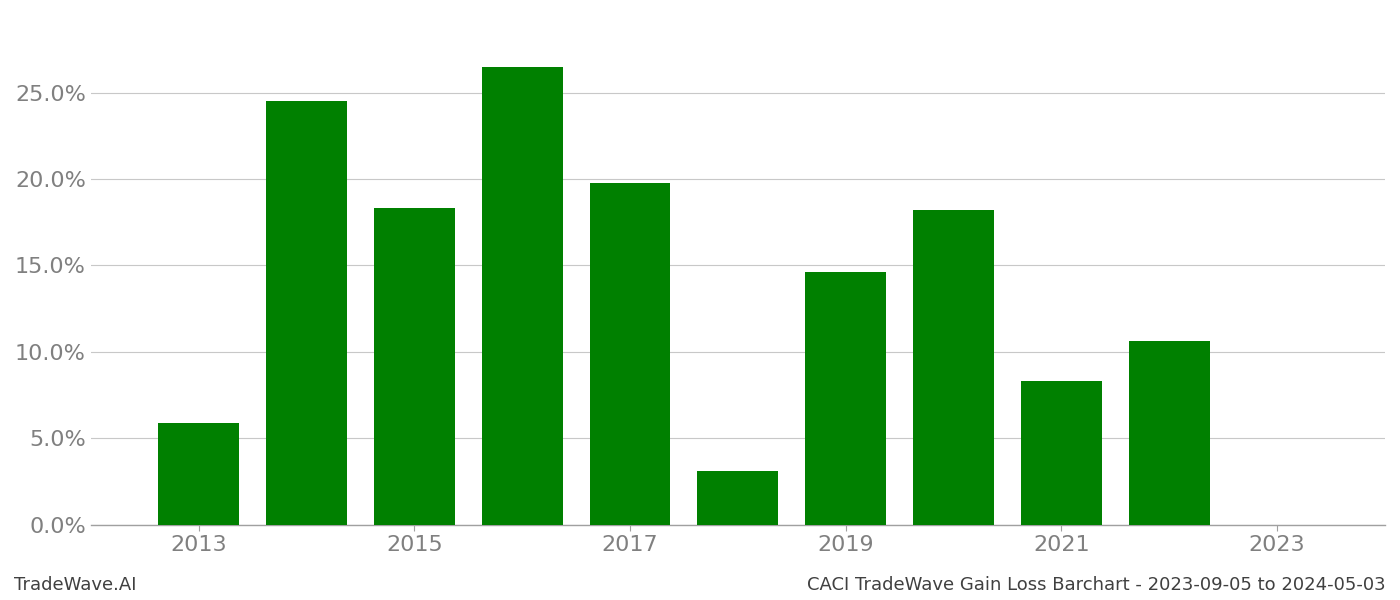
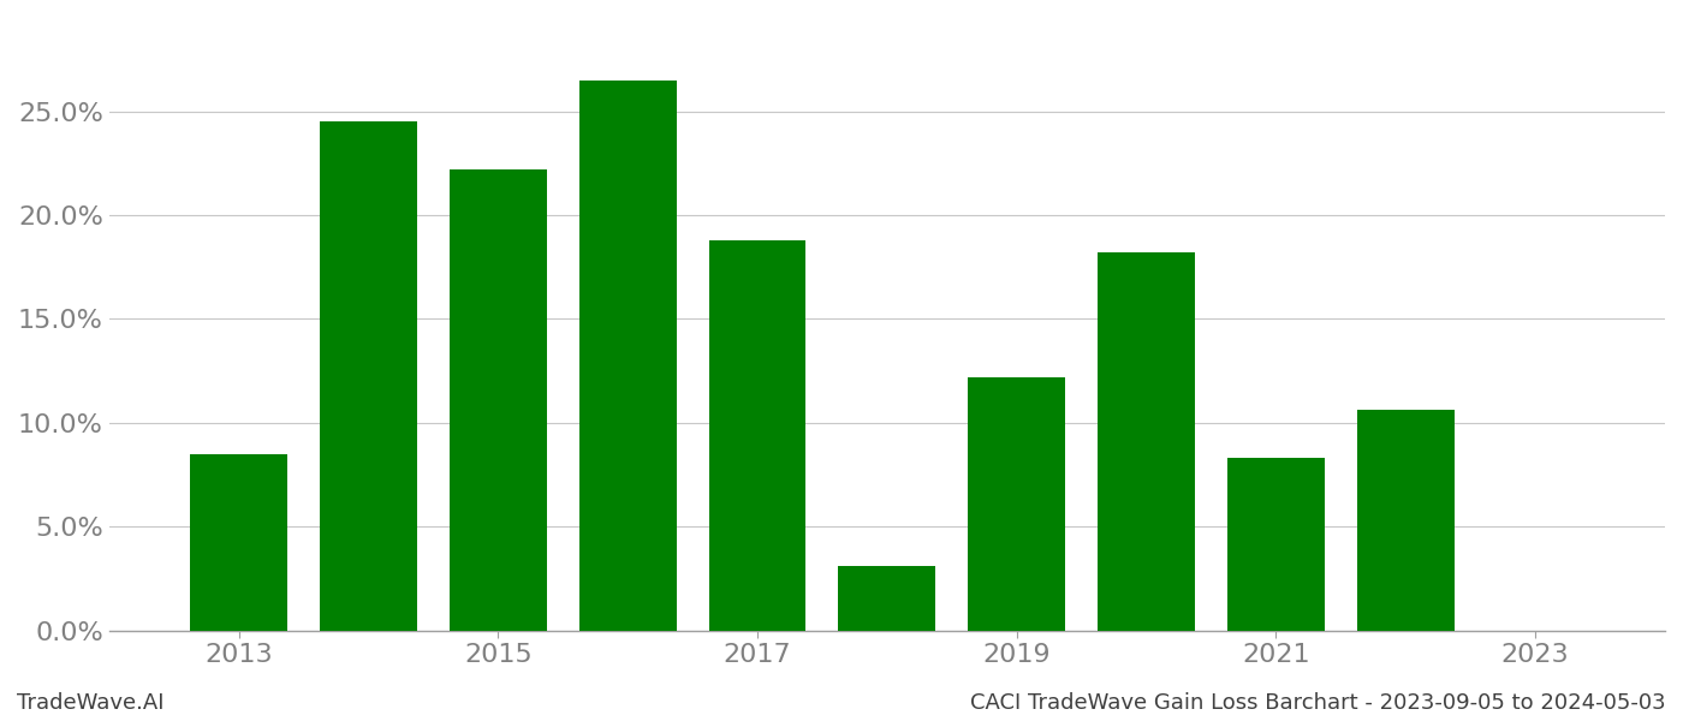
2013: 5.9% -> 8.5%
2015: 18.3% -> 22.2%
2017: 19.8% -> 18.8%
2019: 14.6% -> 12.2%
